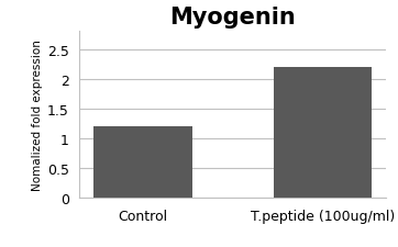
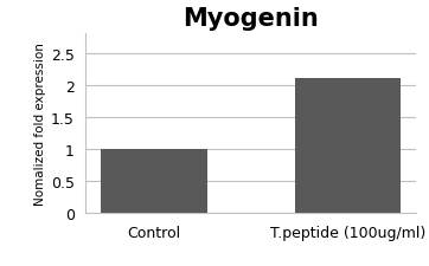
Control: 1.2 -> 1.0
T.peptide (100ug/ml): 2.2 -> 2.1
